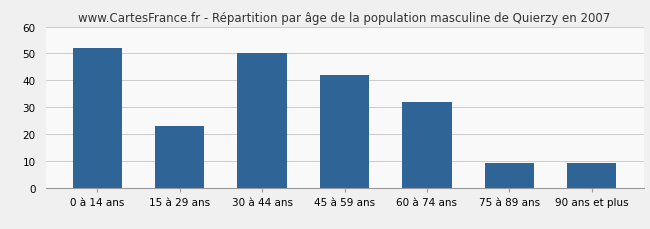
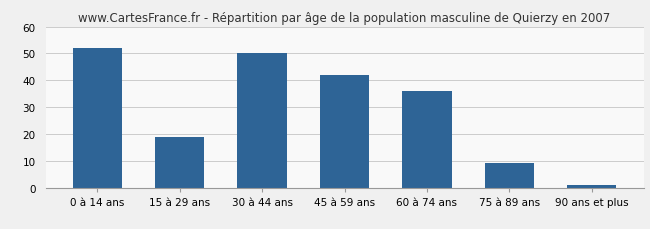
15 à 29 ans: 23 -> 19
60 à 74 ans: 32 -> 36
90 ans et plus: 9 -> 1
